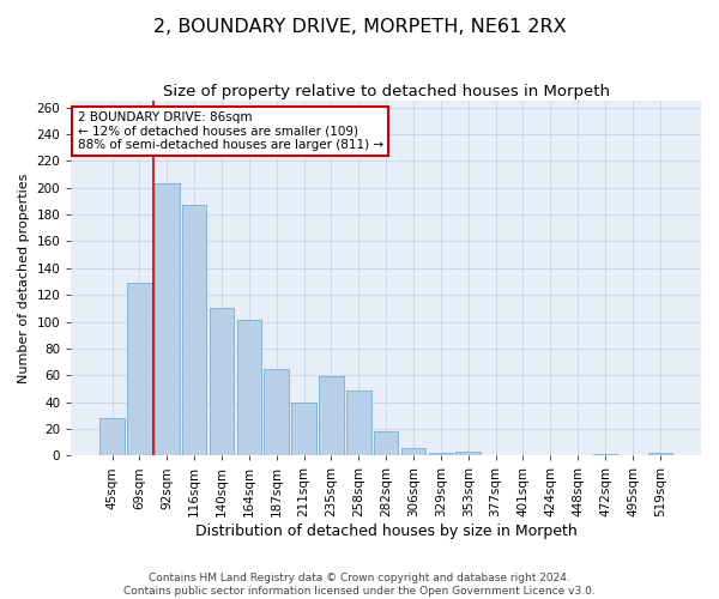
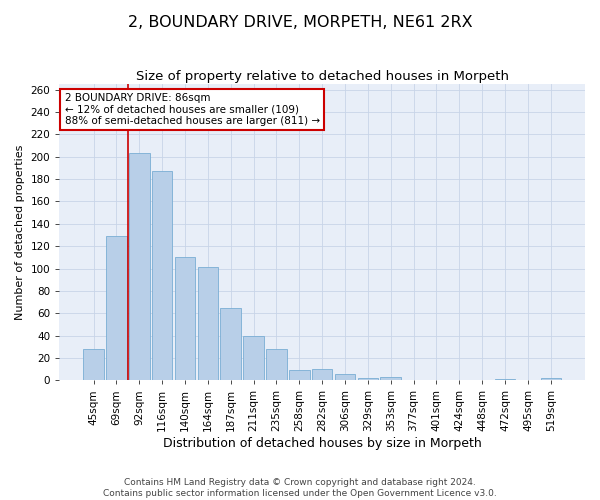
235sqm: 59 -> 28
258sqm: 49 -> 9
282sqm: 18 -> 10
